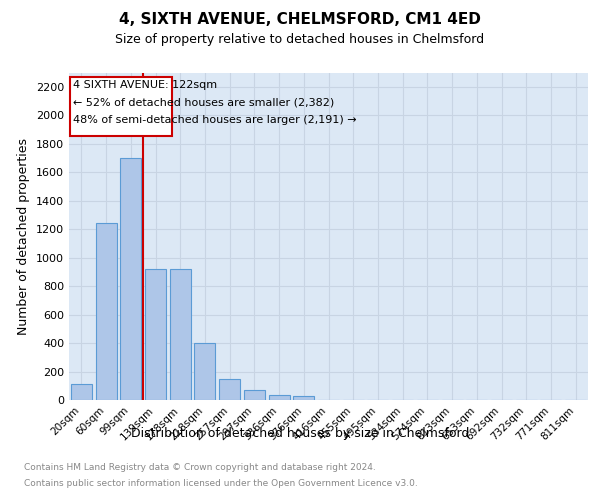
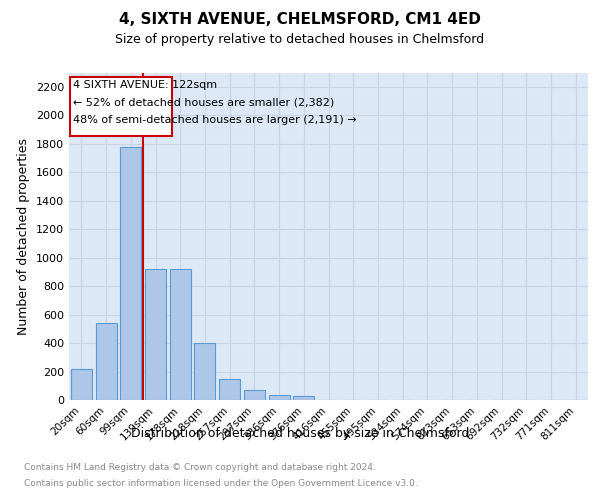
20sqm: 110 -> 220
60sqm: 1240 -> 540
99sqm: 1700 -> 1780
